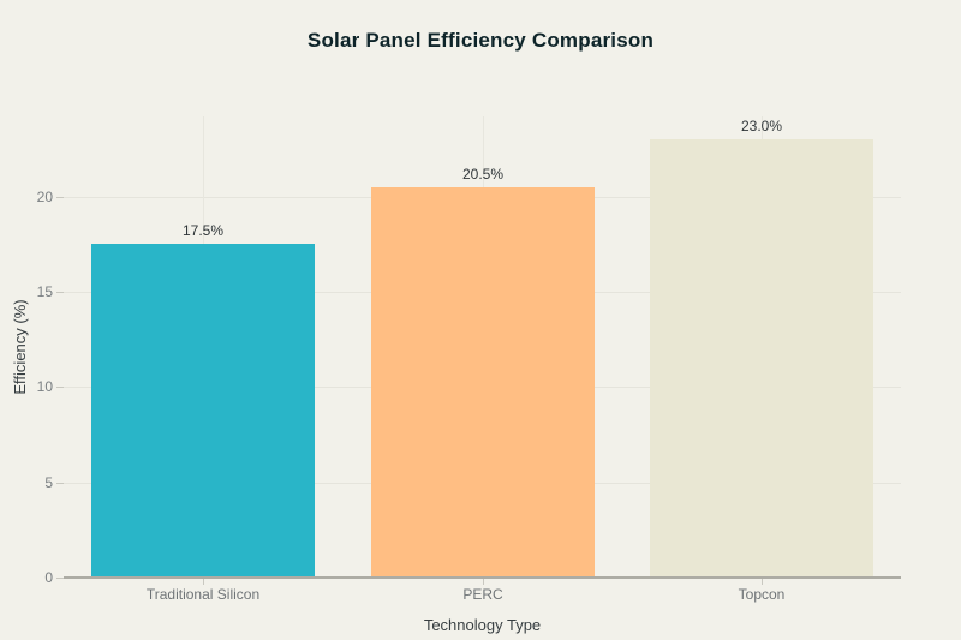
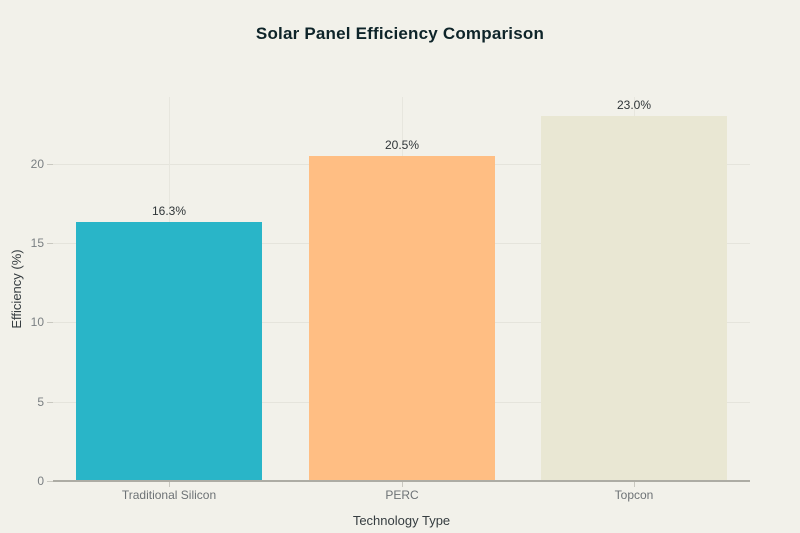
Traditional Silicon: 17.5% -> 16.3%
